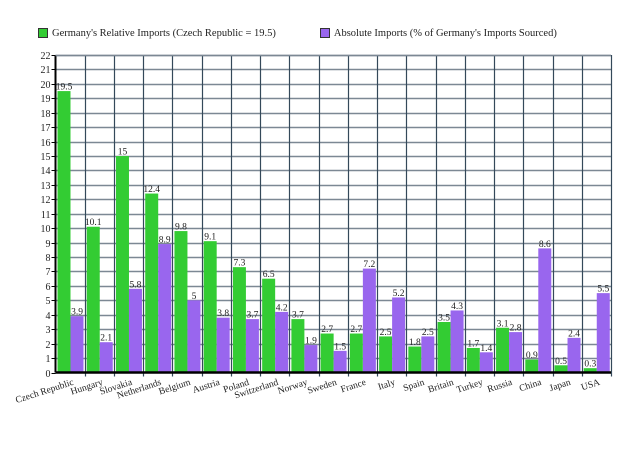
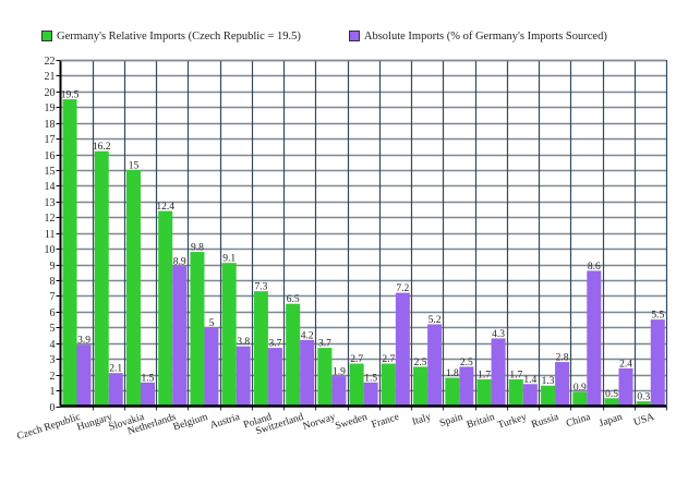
Germany's Relative Imports (Czech Republic = 19.5)/Hungary: 10.1 -> 16.2
Absolute Imports (% of Germany's Imports Sourced)/Slovakia: 5.8 -> 1.5
Germany's Relative Imports (Czech Republic = 19.5)/Britain: 3.5 -> 1.7
Germany's Relative Imports (Czech Republic = 19.5)/Russia: 3.1 -> 1.3
